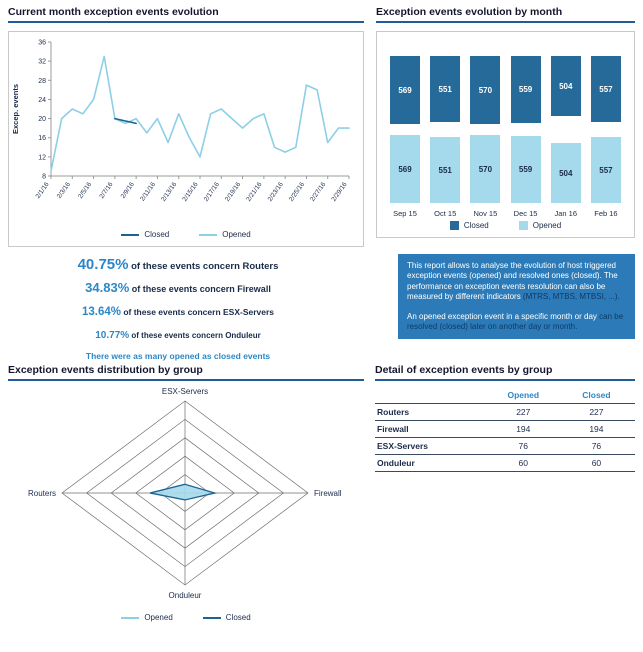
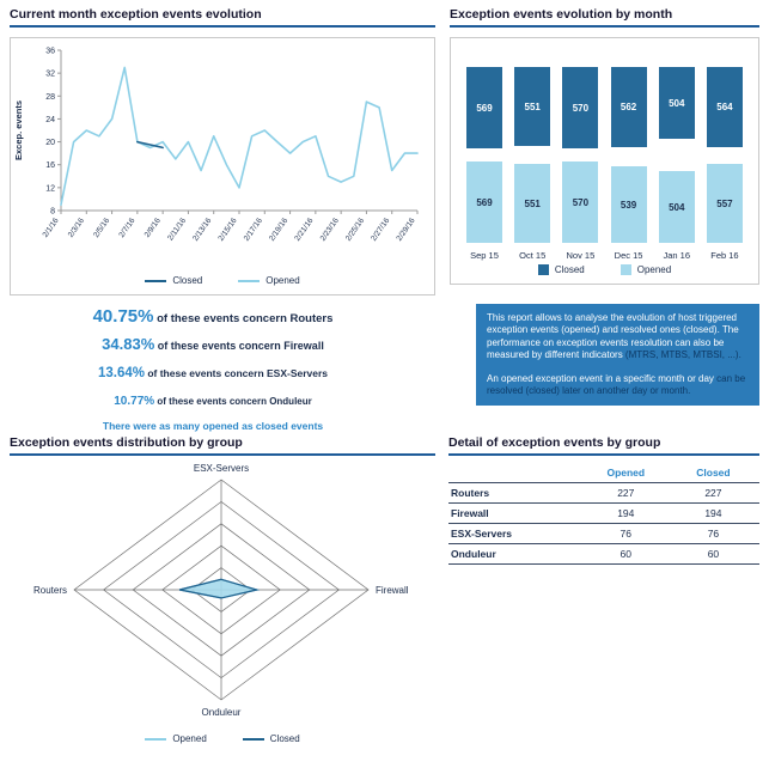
Exception events evolution by month/Closed/Dec 15: 559 -> 562
Exception events evolution by month/Opened/Dec 15: 559 -> 539
Exception events evolution by month/Closed/Feb 16: 557 -> 564
